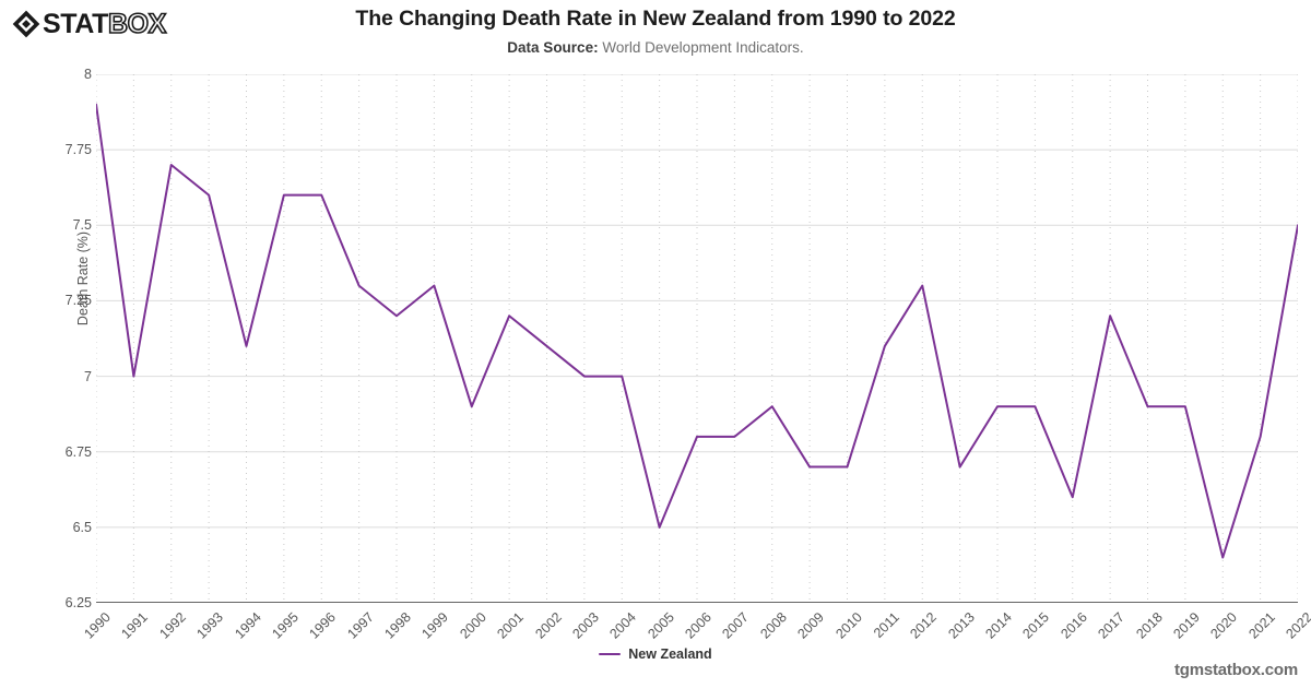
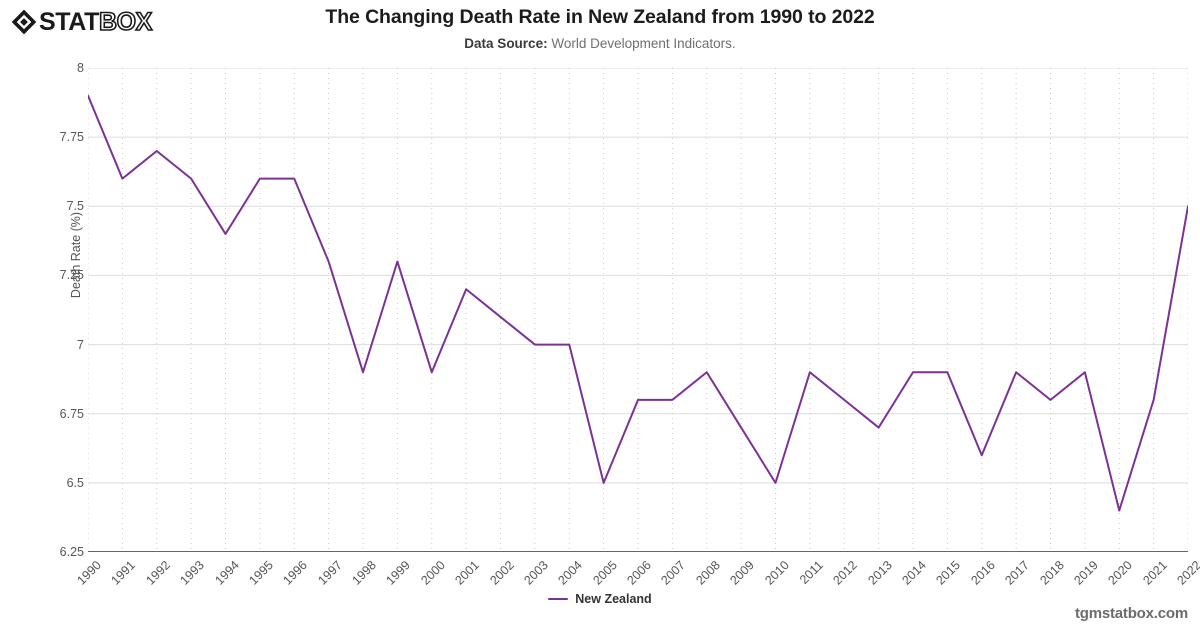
1991: 7.0 -> 7.6
1994: 7.1 -> 7.4
1998: 7.2 -> 6.9
2010: 6.7 -> 6.5
2011: 7.1 -> 6.9
2012: 7.3 -> 6.8
2017: 7.2 -> 6.9
2018: 6.9 -> 6.8
